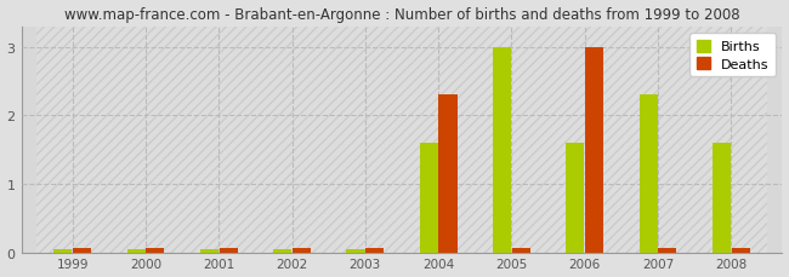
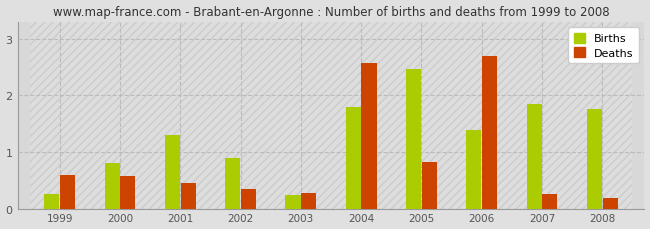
Births/1999: 0.05 -> 0.26
Deaths/1999: 0.07 -> 0.60
Births/2000: 0.05 -> 0.80
Deaths/2000: 0.07 -> 0.58
Births/2001: 0.05 -> 1.30
Deaths/2001: 0.07 -> 0.46
Births/2002: 0.05 -> 0.90
Deaths/2002: 0.07 -> 0.34
Births/2003: 0.05 -> 0.24
Deaths/2003: 0.07 -> 0.28
Births/2004: 1.60 -> 1.80
Deaths/2004: 2.30 -> 2.56
Births/2005: 3.00 -> 2.46
Deaths/2005: 0.07 -> 0.82
Births/2006: 1.60 -> 1.38
Deaths/2006: 3.00 -> 2.70
Births/2007: 2.30 -> 1.84
Deaths/2007: 0.07 -> 0.26
Births/2008: 1.60 -> 1.76
Deaths/2008: 0.07 -> 0.18
